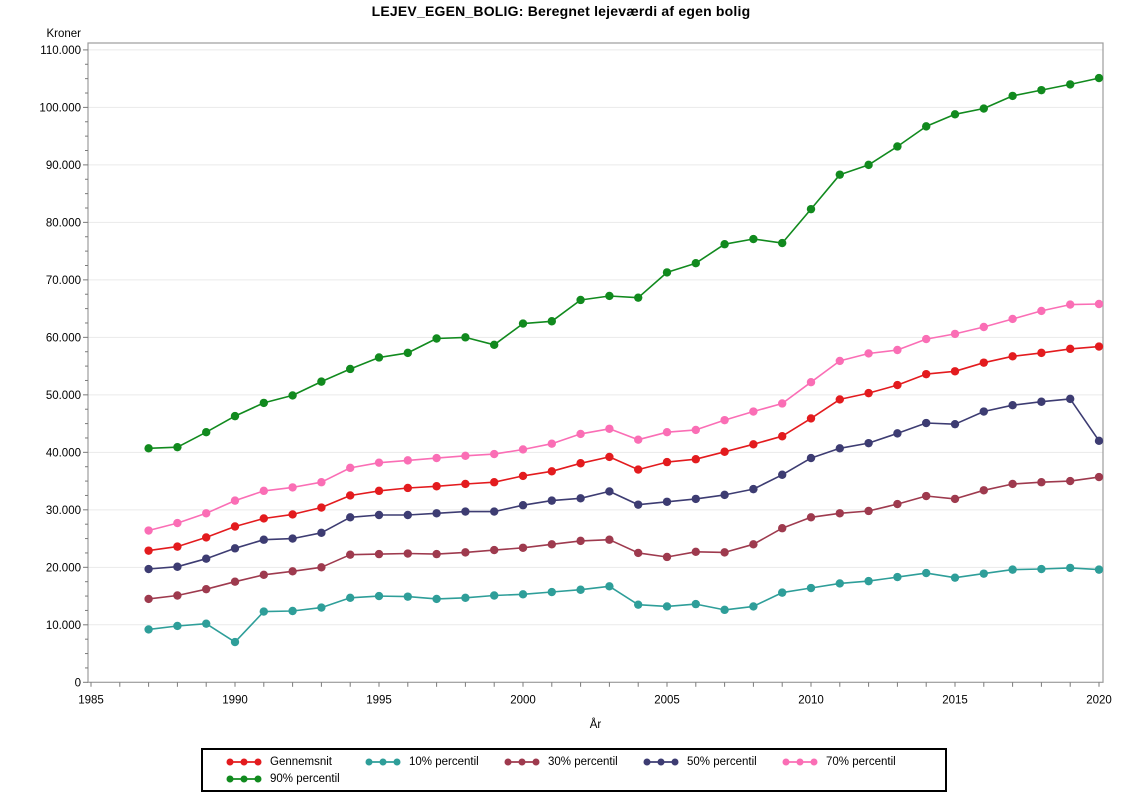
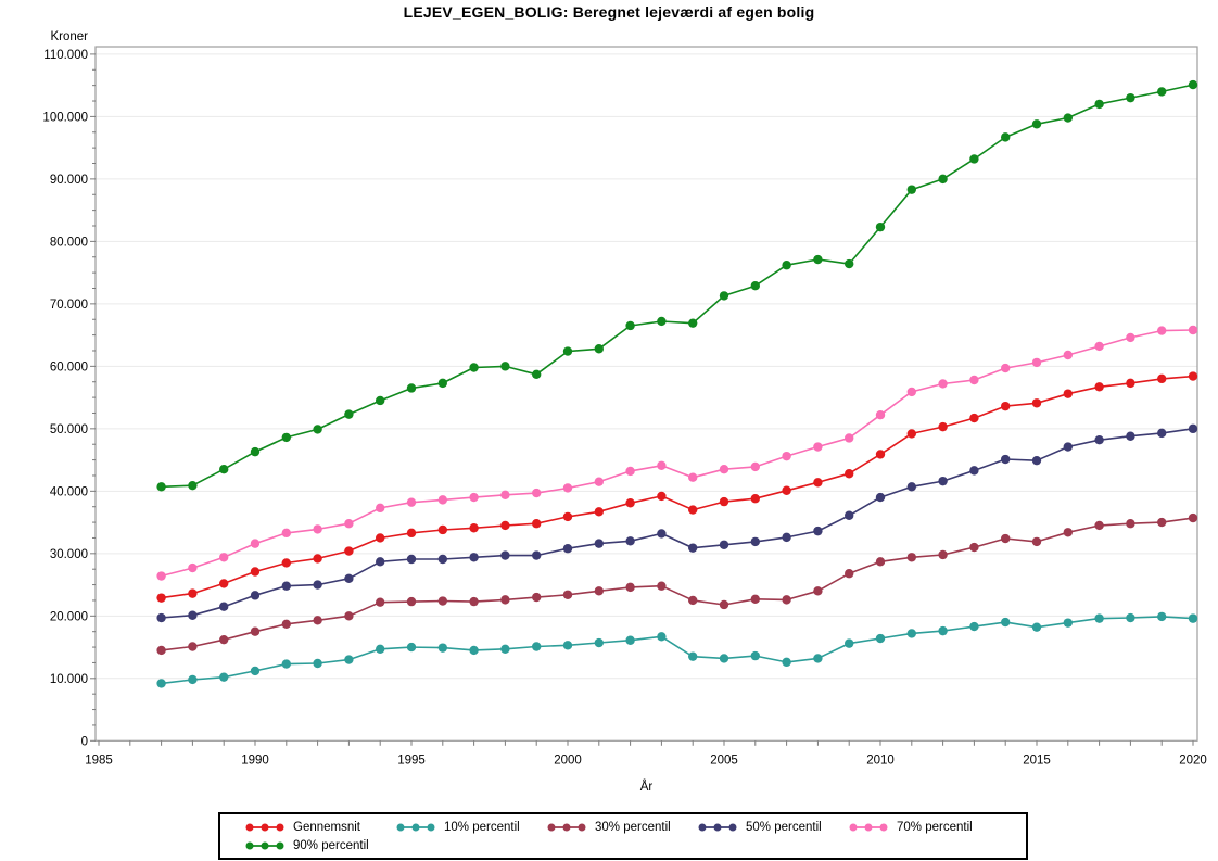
10% percentil/1990: 7000 -> 11000
50% percentil/2020: 42000 -> 50000
